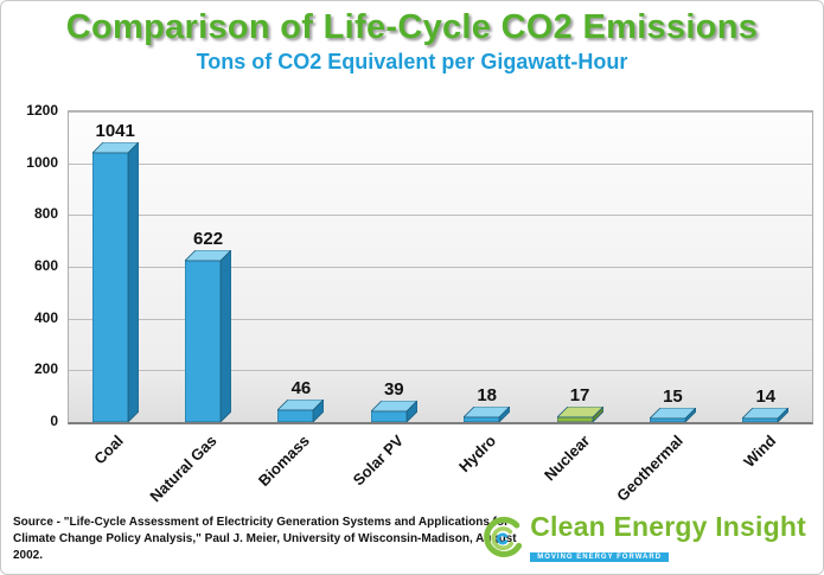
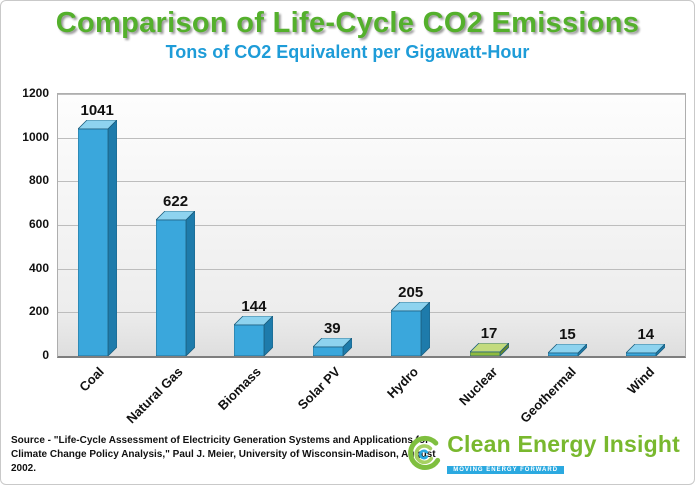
Biomass: 46 -> 144
Hydro: 18 -> 205
